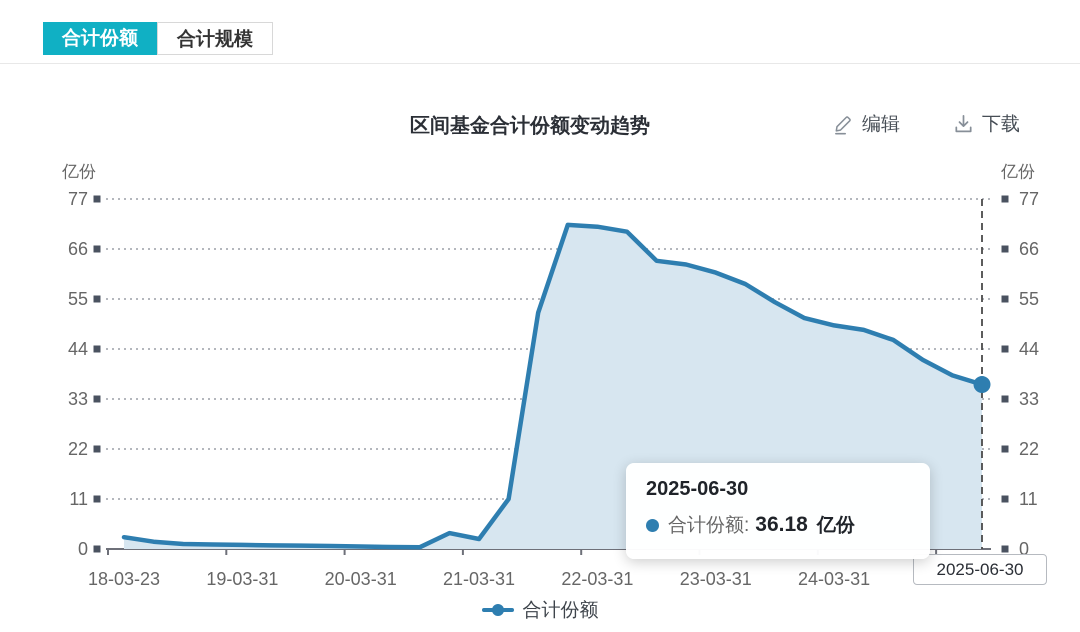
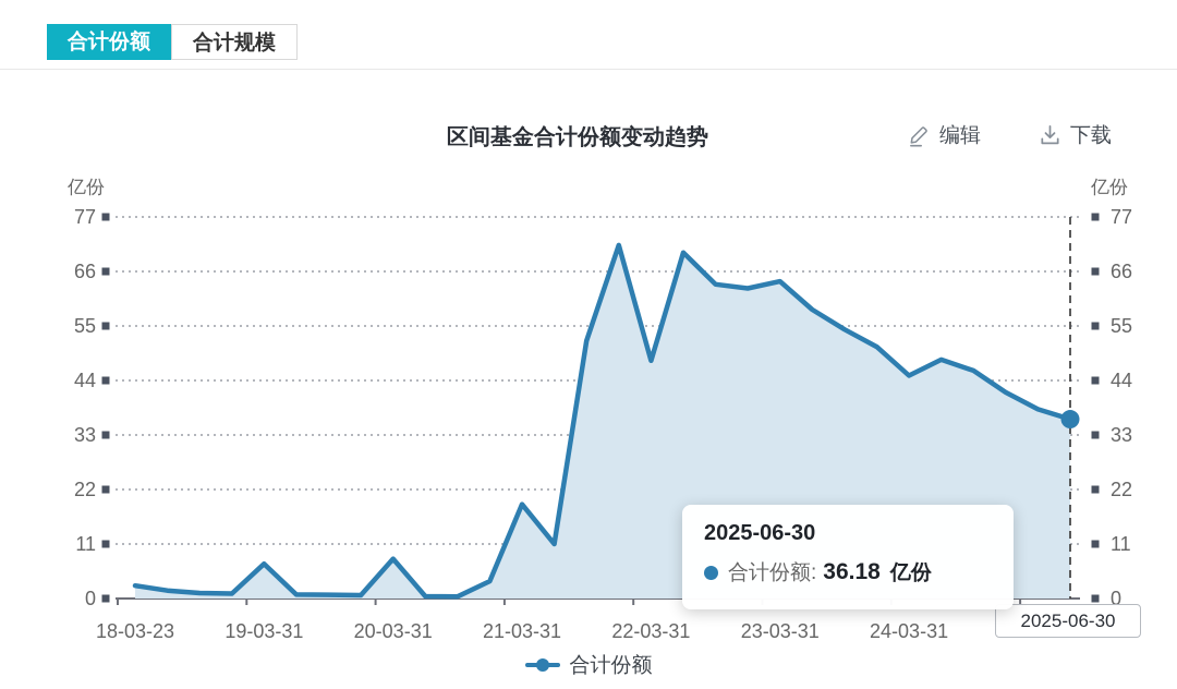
19-03-31: 1 -> 7
20-03-31: 1 -> 8
21-03-31: 2 -> 19
22-03-31: 71 -> 48
23-03-31: 61 -> 64
24-03-31: 49 -> 45
